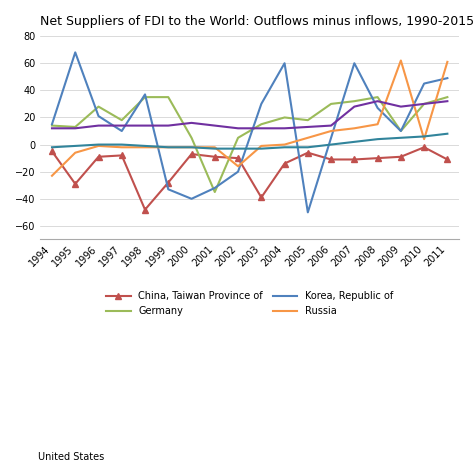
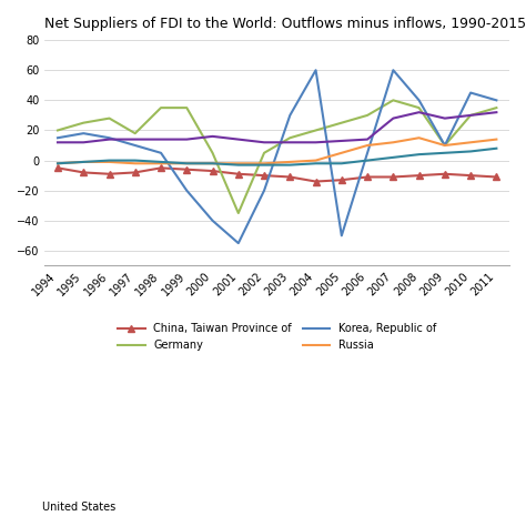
Germany/1994: 14 -> 20
Russia/1994: -23 -> -2
China, Taiwan Province of/1995: -29 -> -8
Germany/1995: 13 -> 25
Korea, Republic of/1995: 68 -> 18
Russia/1995: -6 -> -1
Korea, Republic of/1996: 21 -> 15
China, Taiwan Province of/1998: -48 -> -5
Korea, Republic of/1998: 37 -> 5
China, Taiwan Province of/1999: -28 -> -6
Korea, Republic of/1999: -33 -> -20
Korea, Republic of/2001: -32 -> -55
Russia/2002: -16 -> -2
China, Taiwan Province of/2003: -39 -> -11
China, Taiwan Province of/2005: -6 -> -13
Germany/2005: 18 -> 25
Germany/2007: 32 -> 40
Korea, Republic of/2008: 27 -> 40
Russia/2009: 62 -> 10
China, Taiwan Province of/2010: -2 -> -10
Russia/2010: 4 -> 12
Korea, Republic of/2011: 49 -> 40
Russia/2011: 61 -> 14
